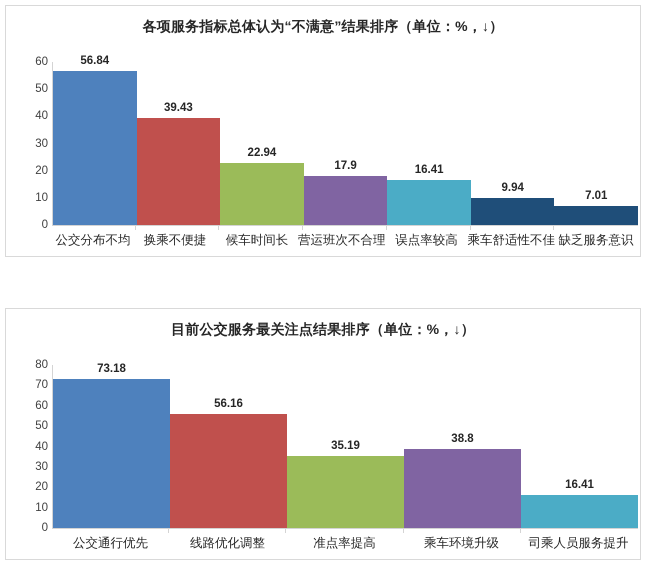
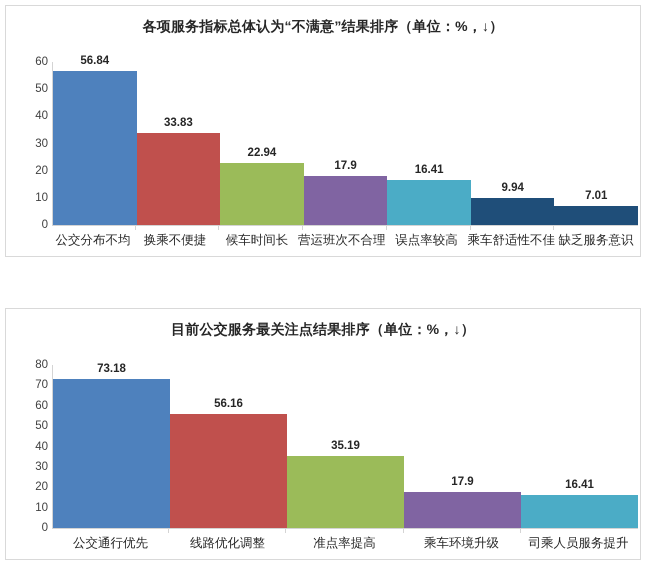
各项服务指标总体认为“不满意”结果排序（单位：%，↓）/换乘不便捷: 39.43 -> 33.83
目前公交服务最关注点结果排序（单位：%，↓）/乘车环境升级: 38.8 -> 17.9
